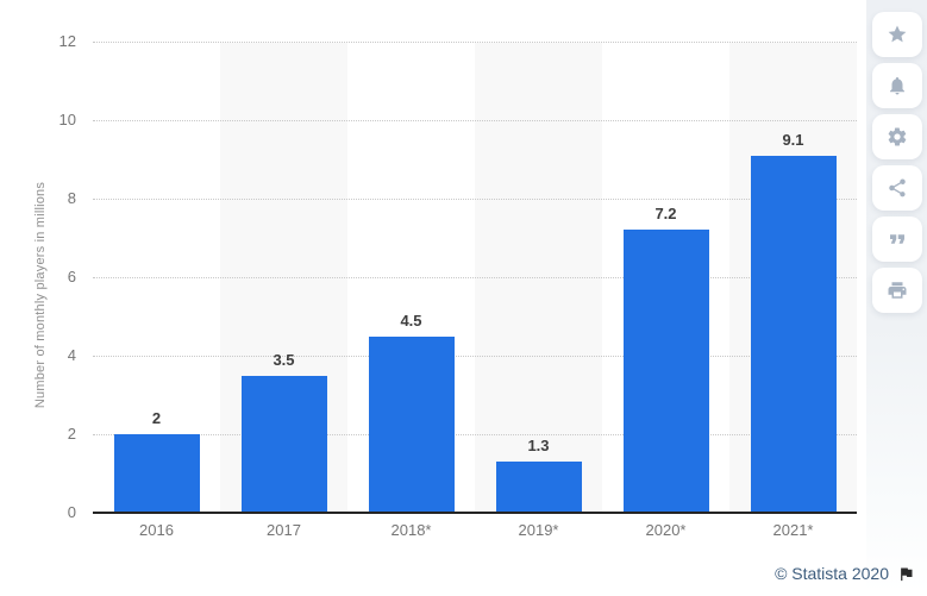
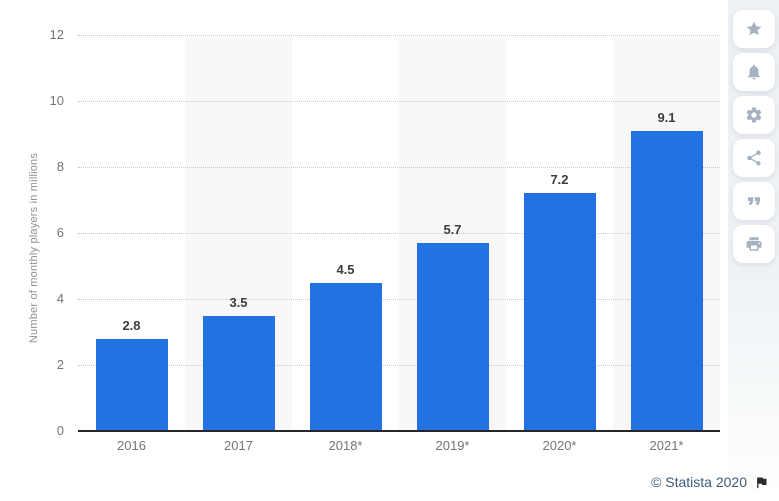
2016: 2 -> 2.8
2019*: 1.3 -> 5.7
